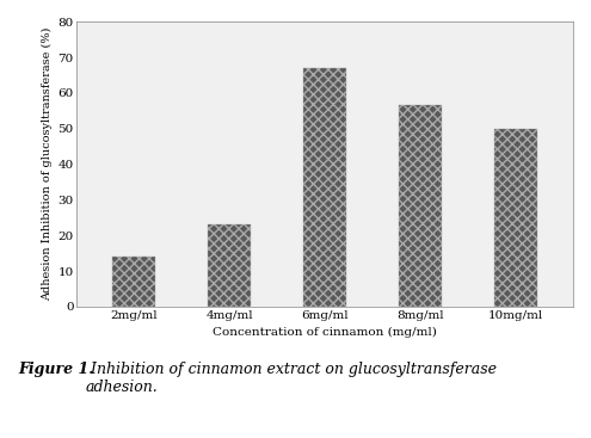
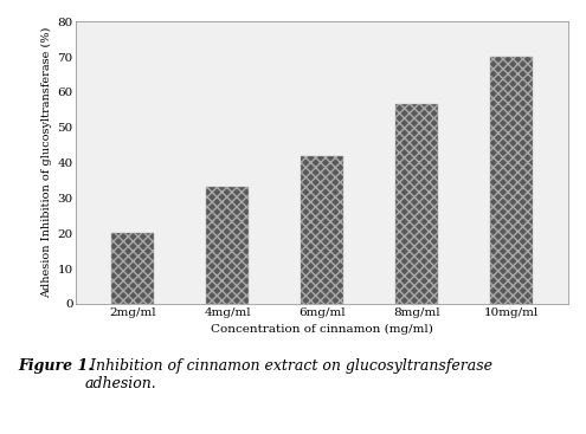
2mg/ml: 14.0 -> 20.0
4mg/ml: 23.0 -> 33.0
6mg/ml: 67.0 -> 42.0
10mg/ml: 50.0 -> 70.0
